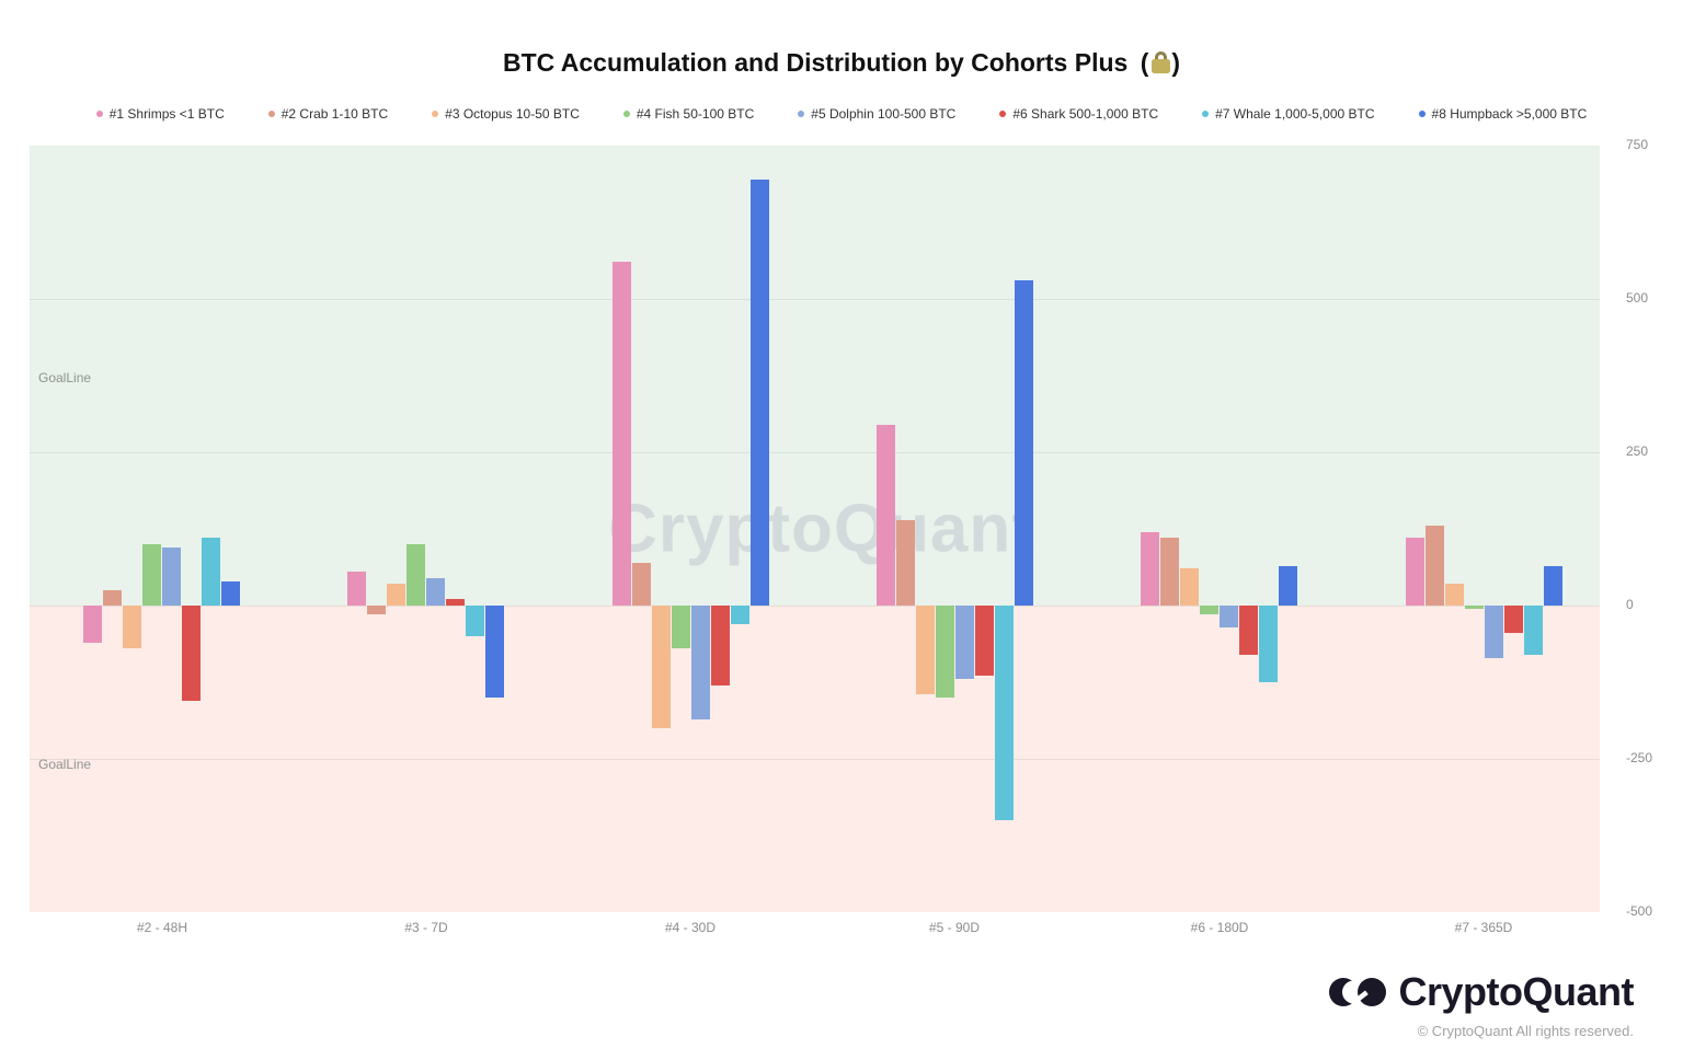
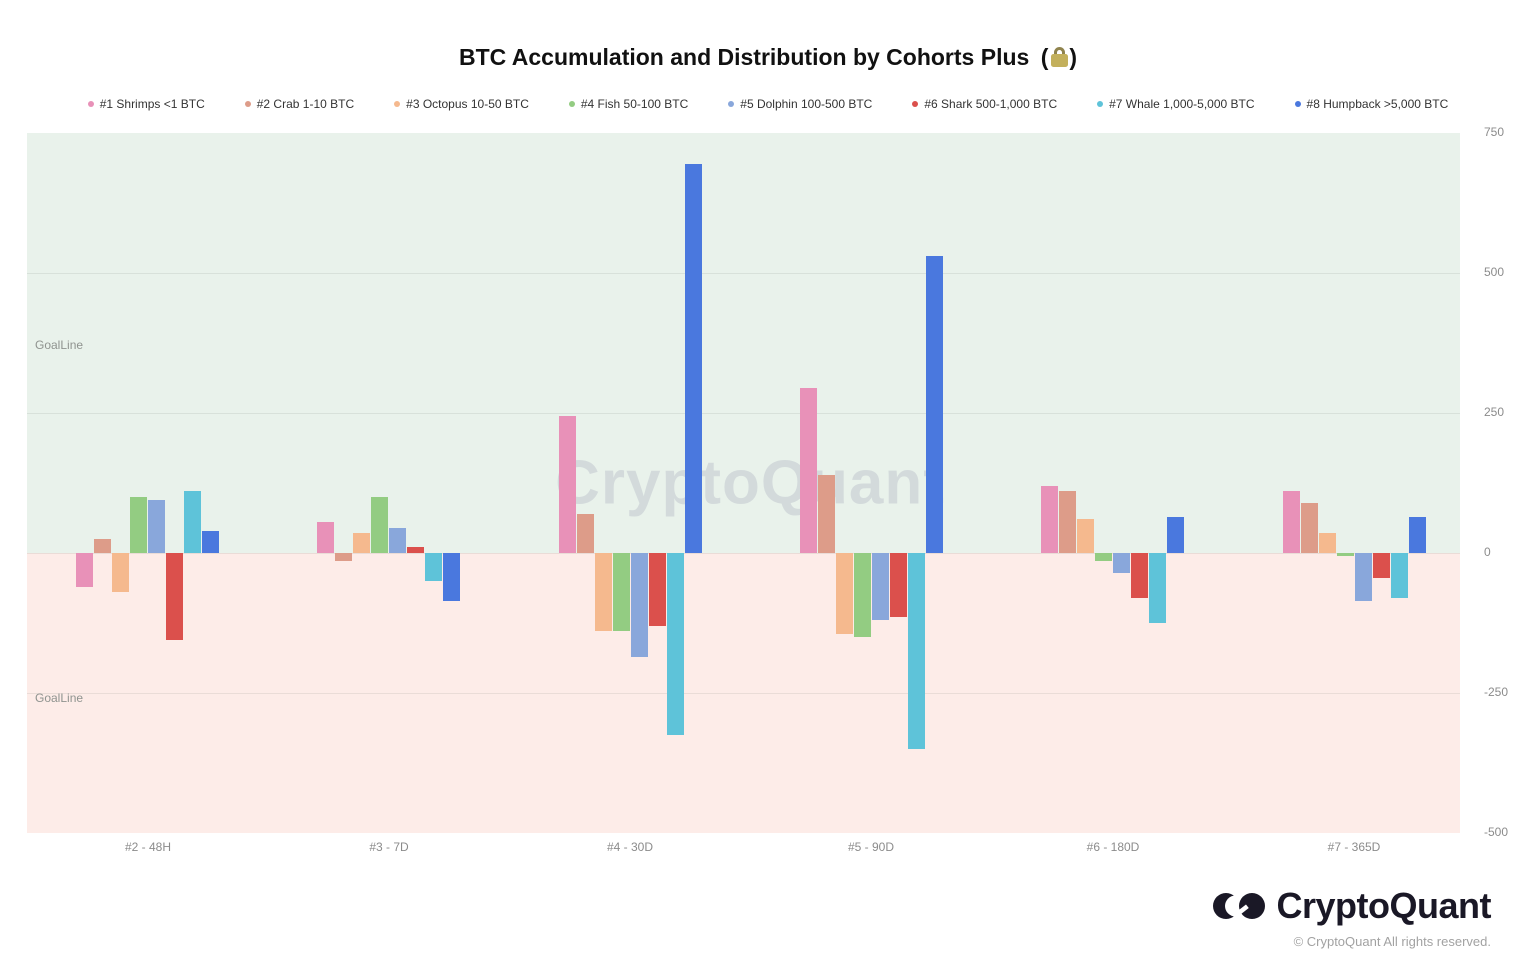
#8 Humpback >5,000 BTC/#3 - 7D: -150 -> -80
#1 Shrimps <1 BTC/#4 - 30D: 560 -> 240
#3 Octopus 10-50 BTC/#4 - 30D: -200 -> -140
#4 Fish 50-100 BTC/#4 - 30D: -70 -> -140
#7 Whale 1,000-5,000 BTC/#4 - 30D: -30 -> -320
#2 Crab 1-10 BTC/#7 - 365D: 130 -> 90
